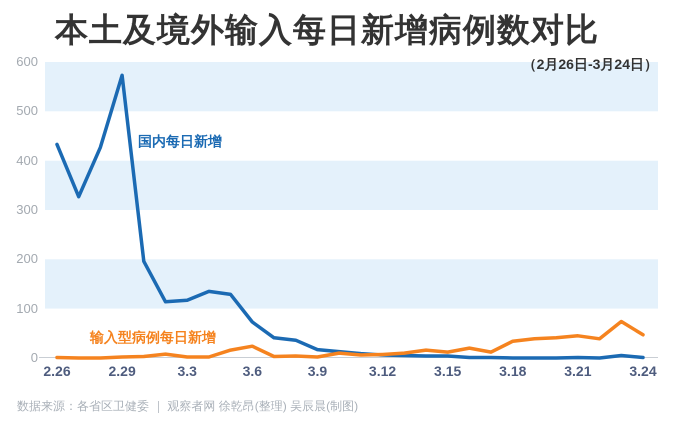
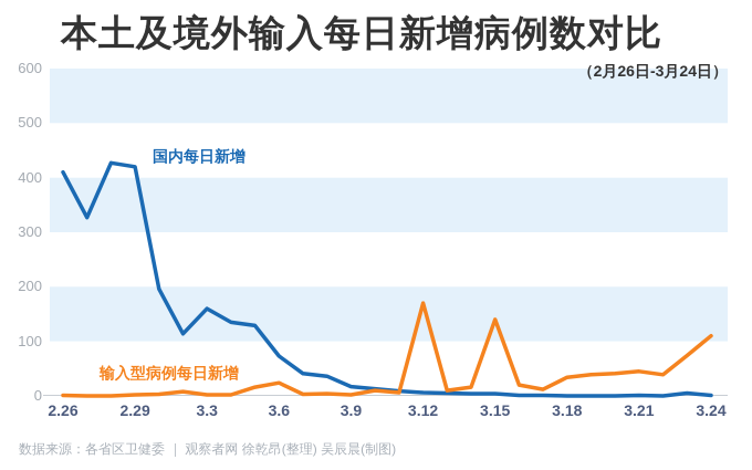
国内每日新增/2.26: 430 -> 410
国内每日新增/2.29: 570 -> 420
国内每日新增/3.3: 120 -> 160
输入型病例每日新增/3.12: 10 -> 170
输入型病例每日新增/3.15: 10 -> 140
输入型病例每日新增/3.24: 50 -> 110
